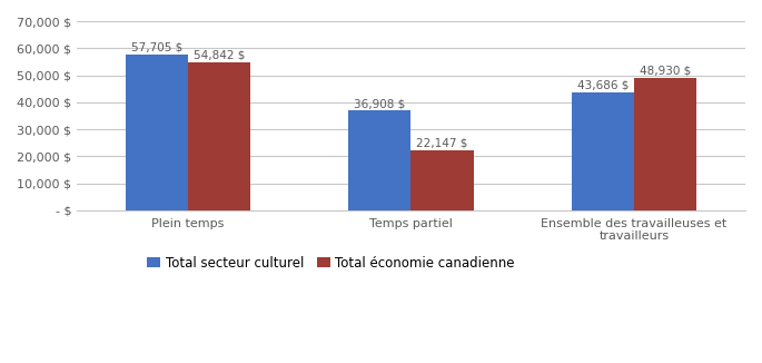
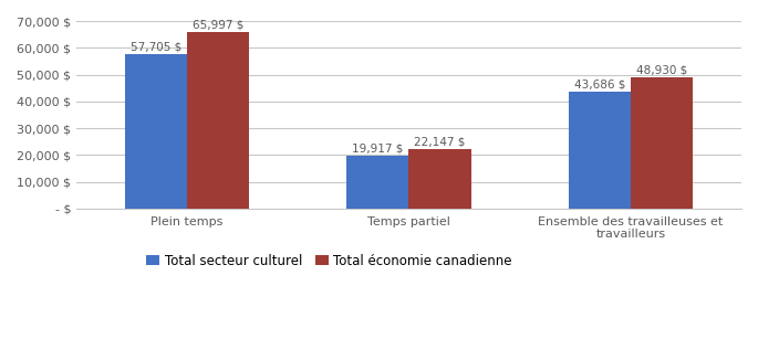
Total économie canadienne/Plein temps: 54,842 -> 65,997
Total secteur culturel/Temps partiel: 36,908 -> 19,917
